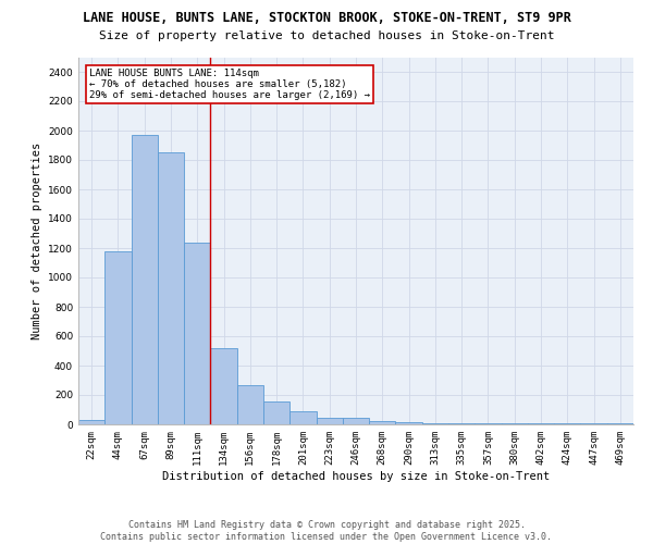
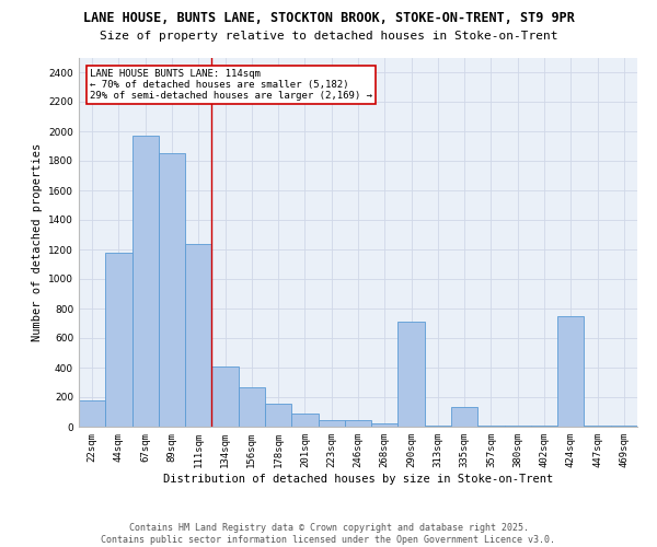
22sqm: 30 -> 180
134sqm: 520 -> 410
290sqm: 20 -> 710
335sqm: 10 -> 130
424sqm: 0 -> 750
